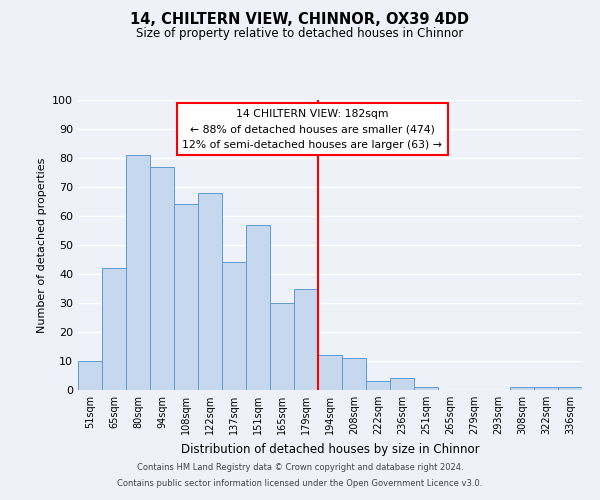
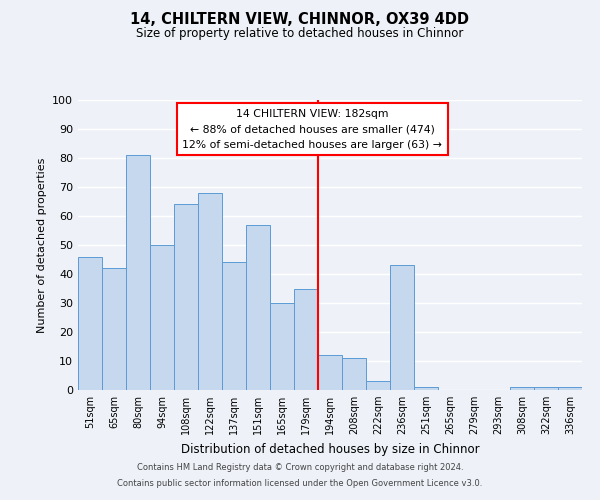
51sqm: 10 -> 46
94sqm: 77 -> 50
236sqm: 4 -> 43
